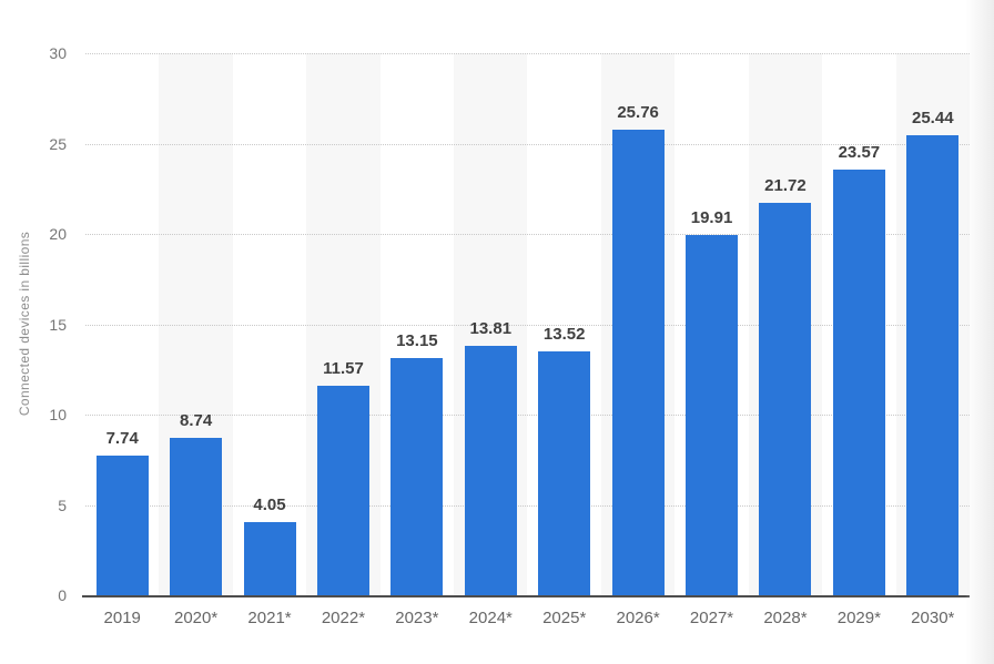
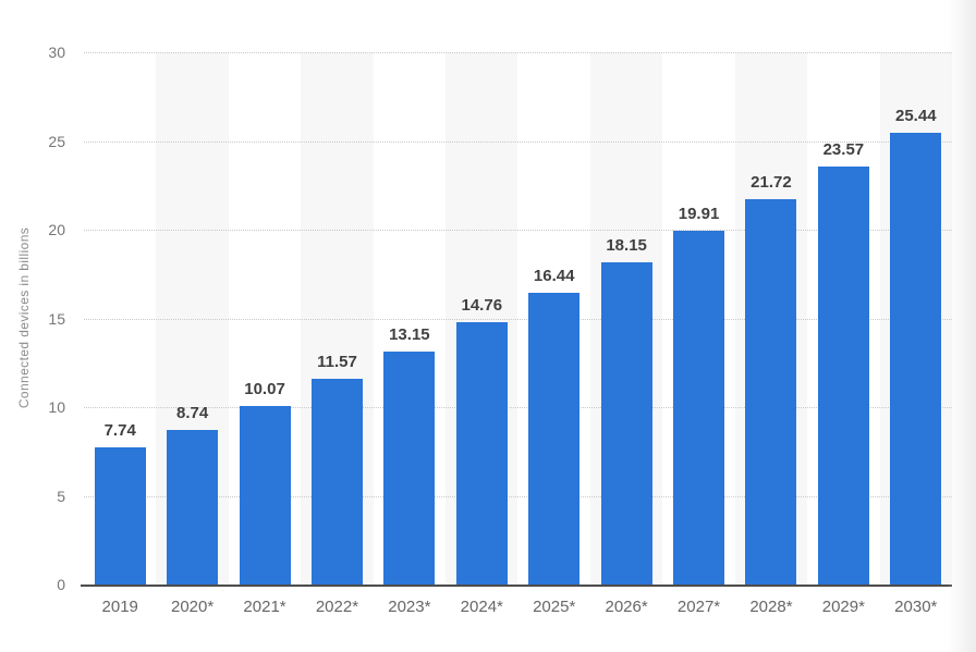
2021*: 4.05 -> 10.07
2024*: 13.81 -> 14.76
2025*: 13.52 -> 16.44
2026*: 25.76 -> 18.15
